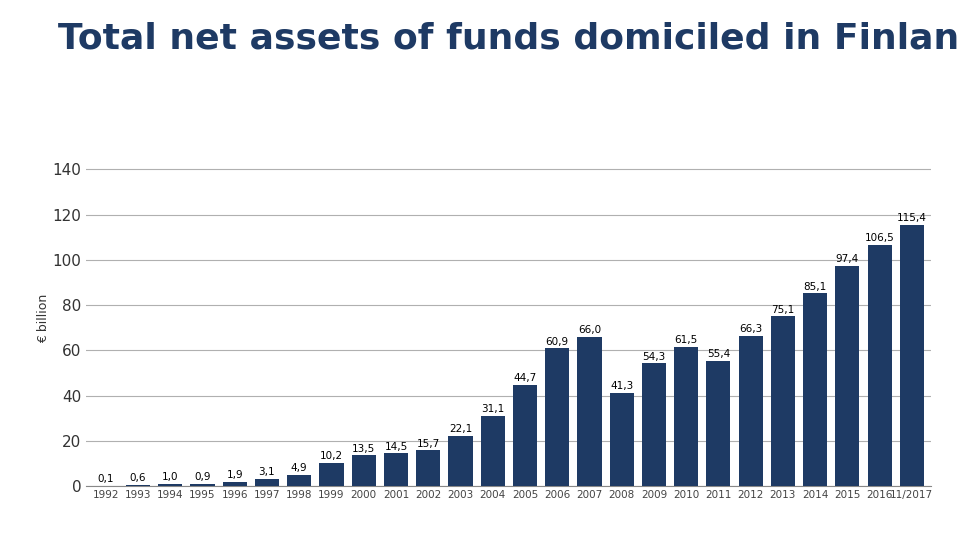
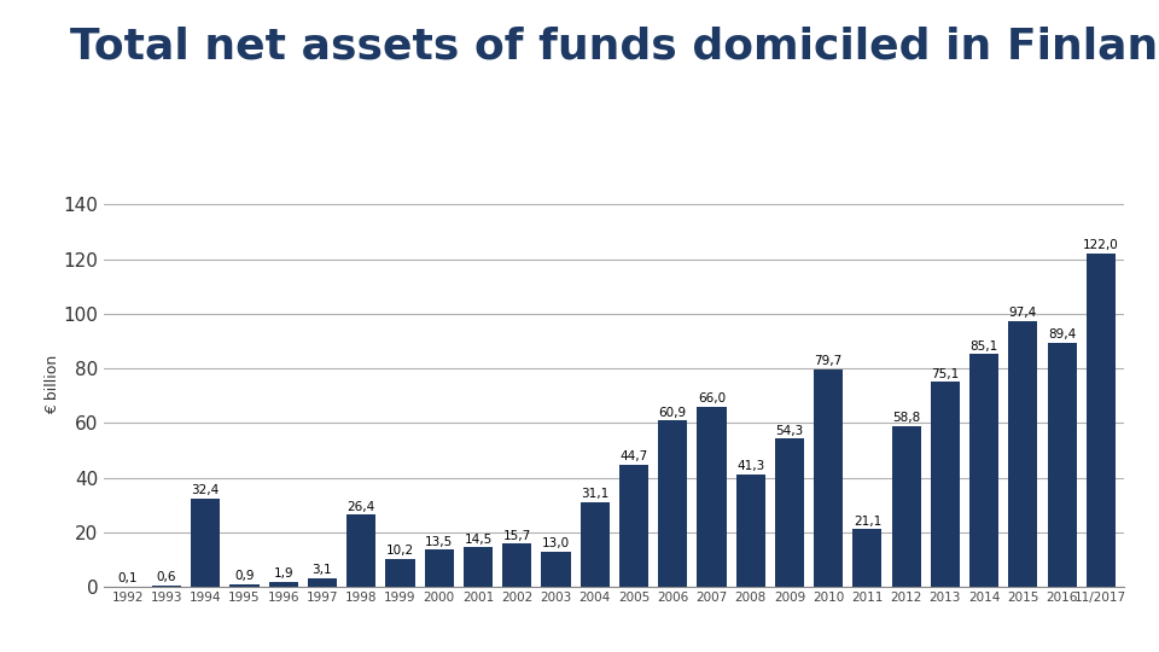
1994: 1,0 -> 32,4
1998: 4,9 -> 26,4
2003: 22,1 -> 13,0
2010: 61,5 -> 79,7
2011: 55,4 -> 21,1
2012: 66,3 -> 58,8
2016: 106,5 -> 89,4
11/2017: 115,4 -> 122,0
